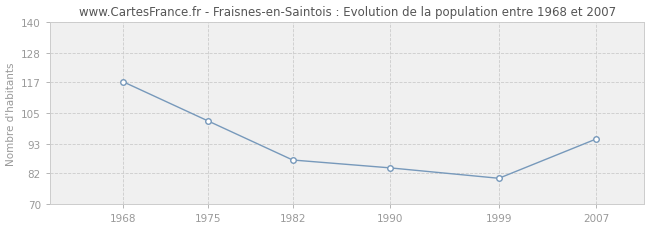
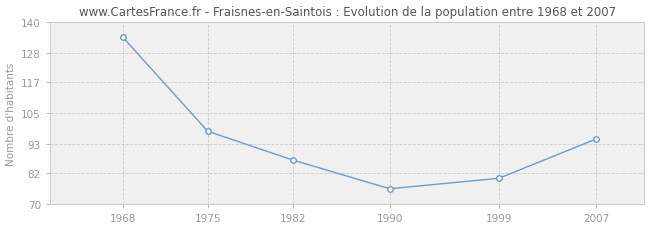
1968: 117 -> 134
1975: 102 -> 98
1990: 84 -> 76
